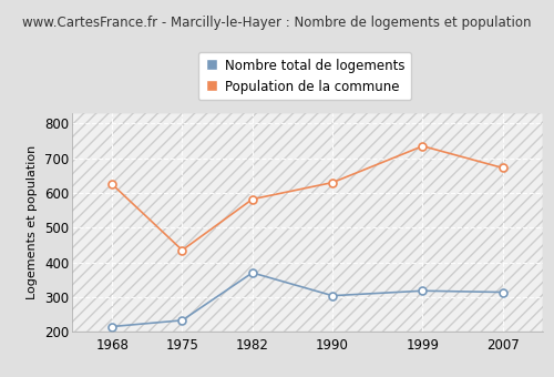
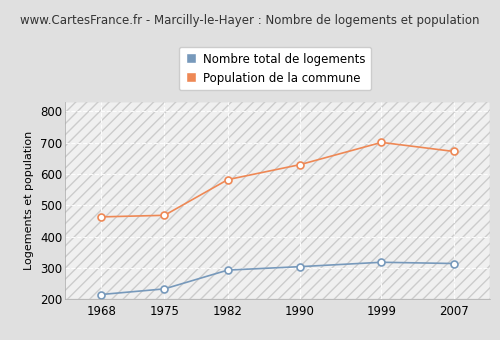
Population de la commune/1968: 625 -> 463
Population de la commune/1975: 435 -> 468
Nombre total de logements/1982: 370 -> 293
Population de la commune/1999: 735 -> 701
